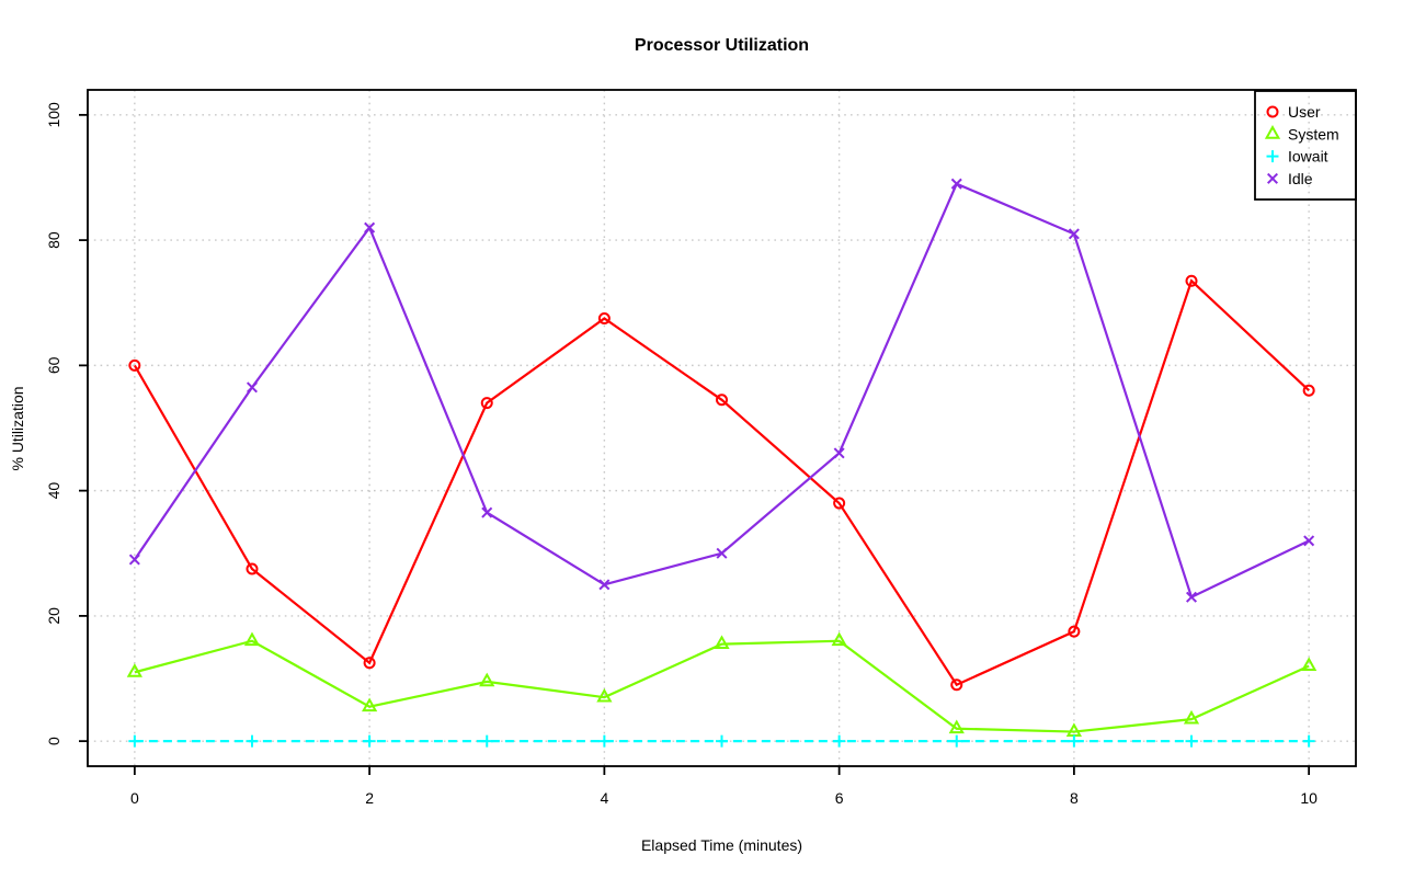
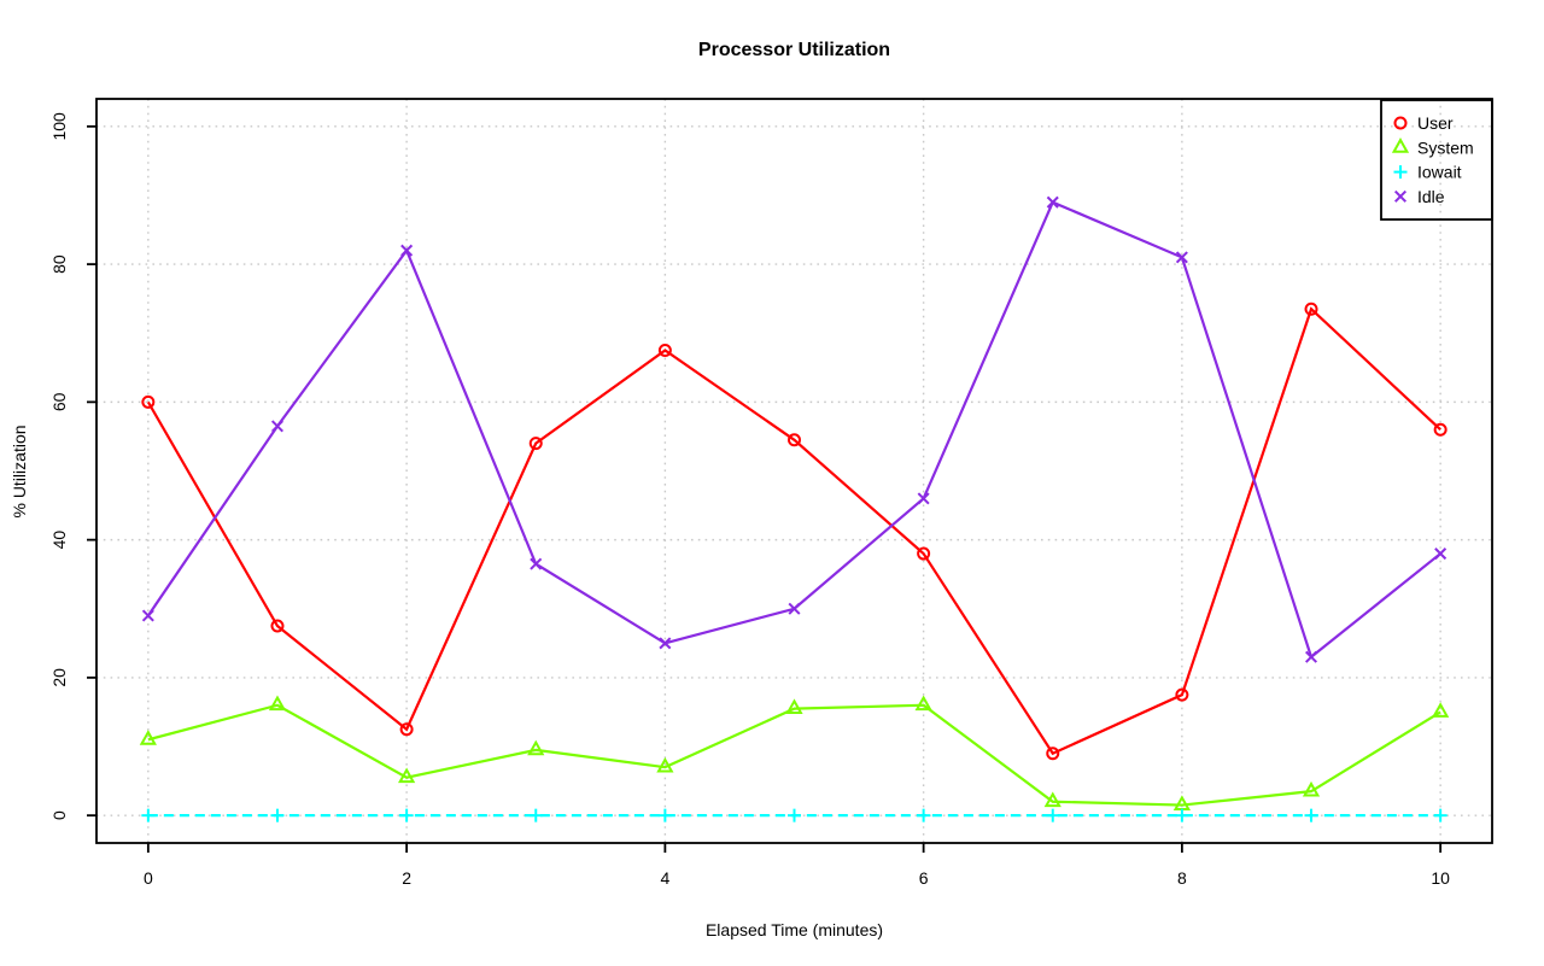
System/10: 12 -> 15
Idle/10: 32 -> 38
